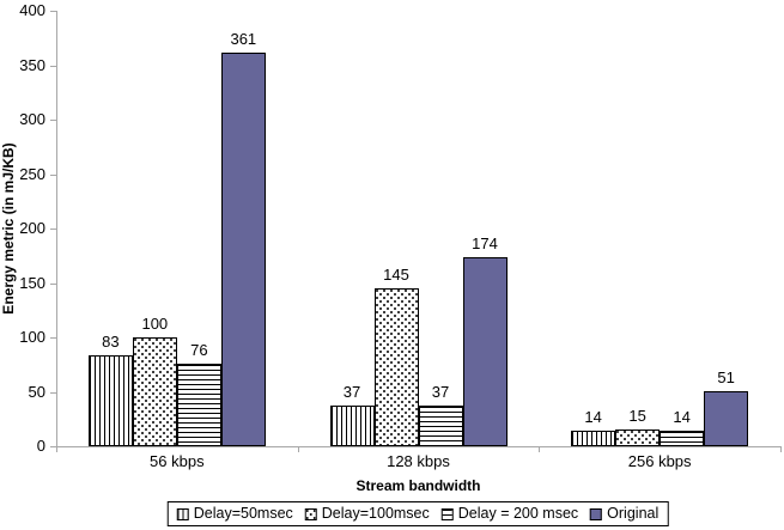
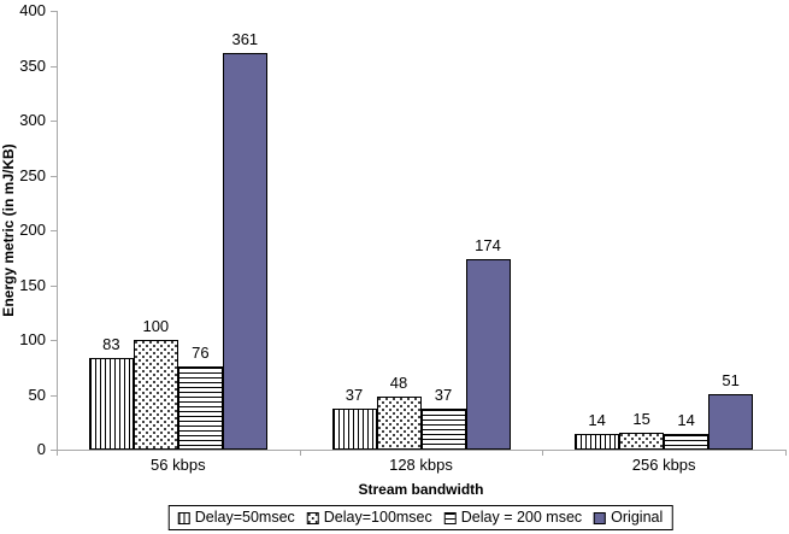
Delay=100msec/128 kbps: 145 -> 48
